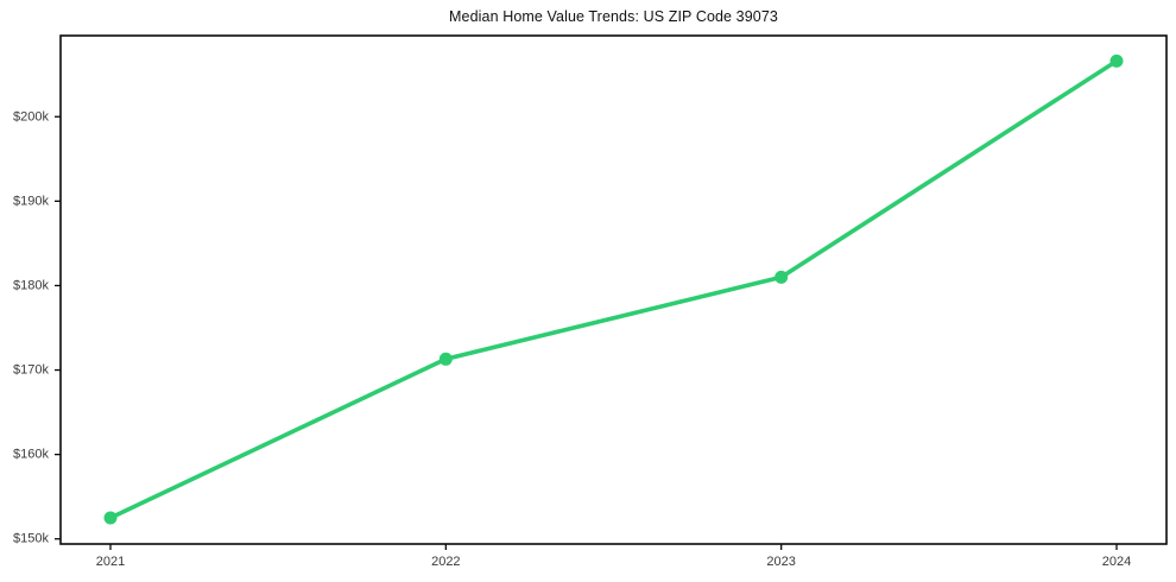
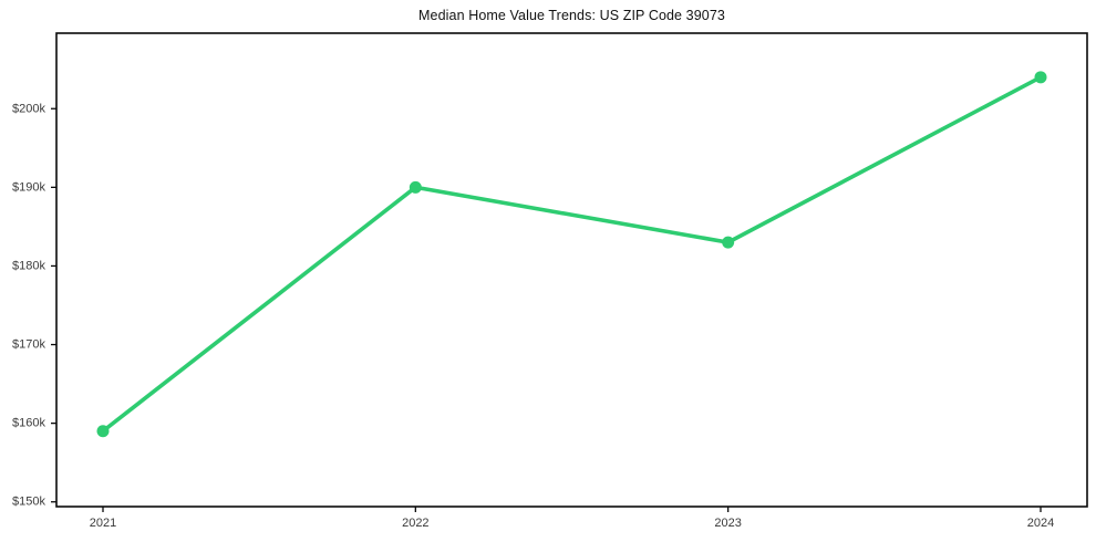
2021: $152k -> $159k
2022: $171k -> $190k
2023: $181k -> $183k
2024: $207k -> $204k
